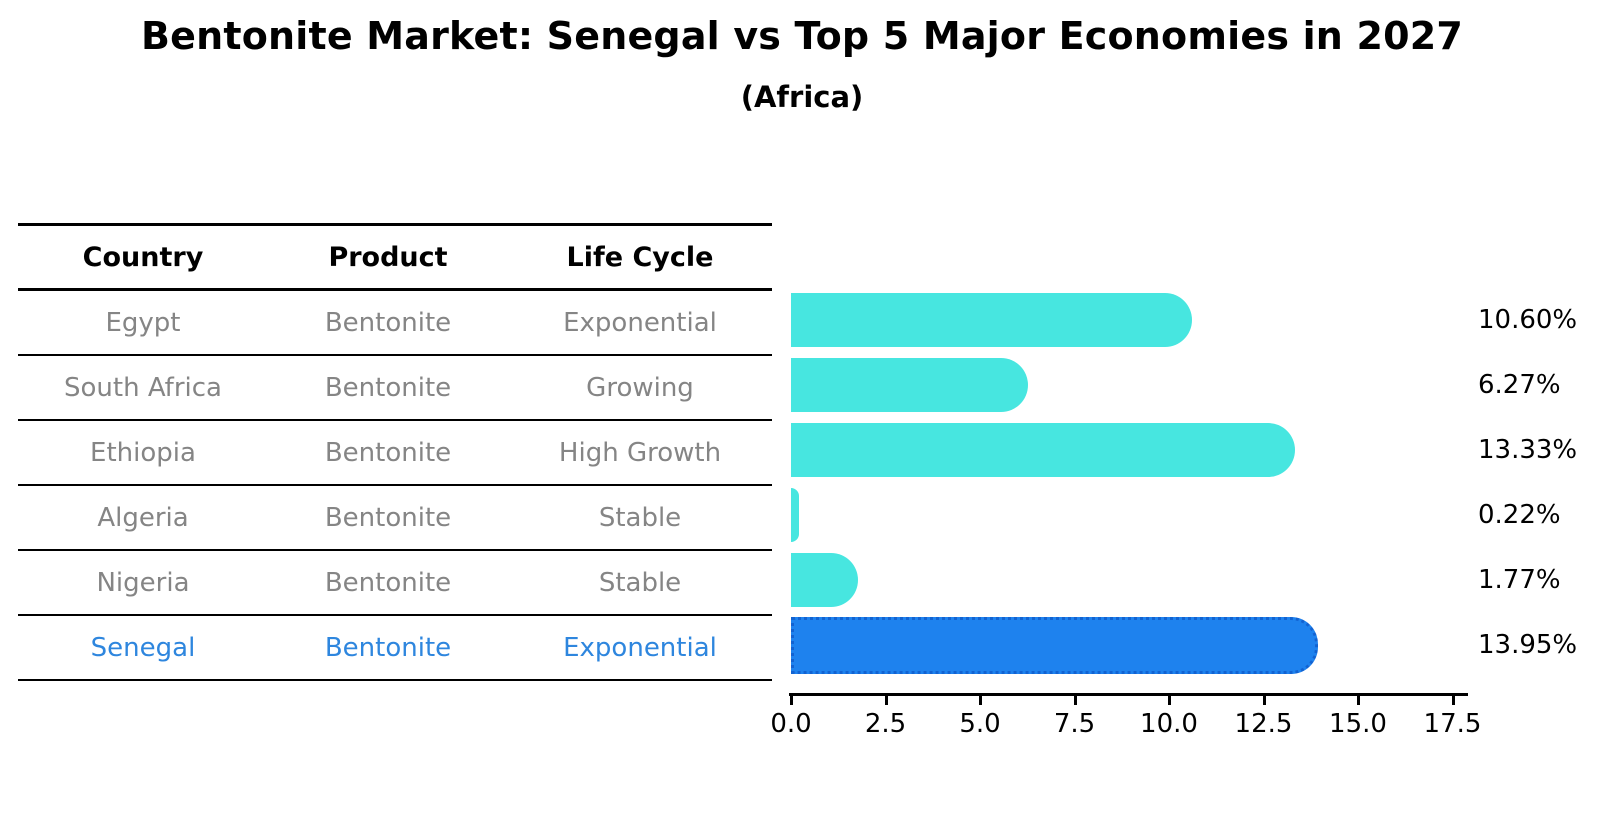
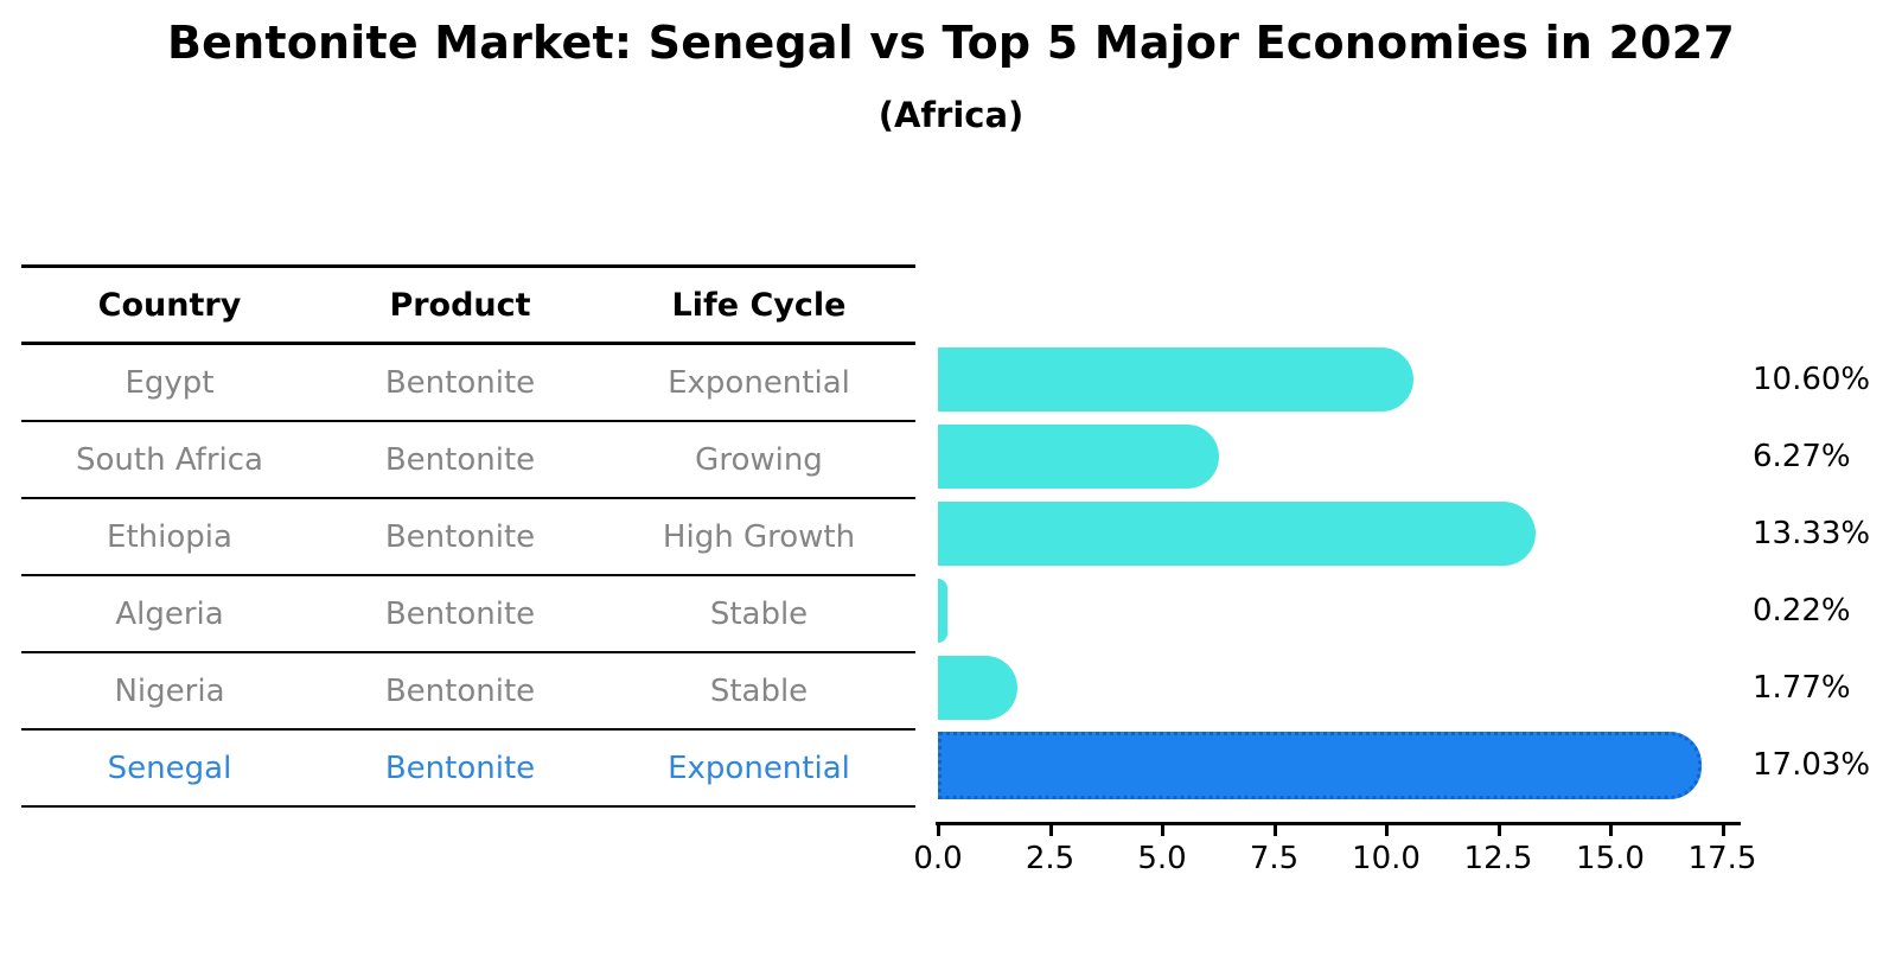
Senegal: 13.95% -> 17.03%
